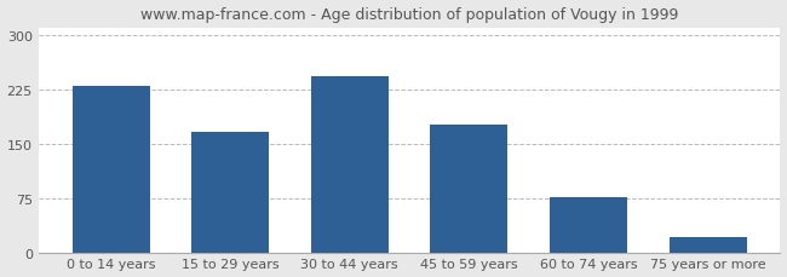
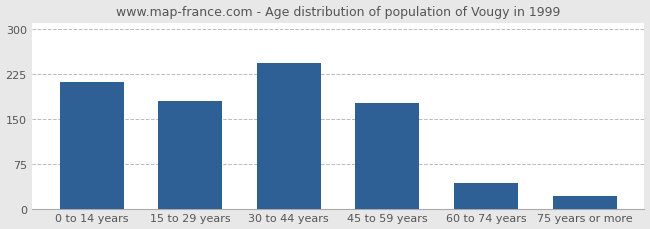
0 to 14 years: 229 -> 212
15 to 29 years: 166 -> 180
60 to 74 years: 76 -> 42
